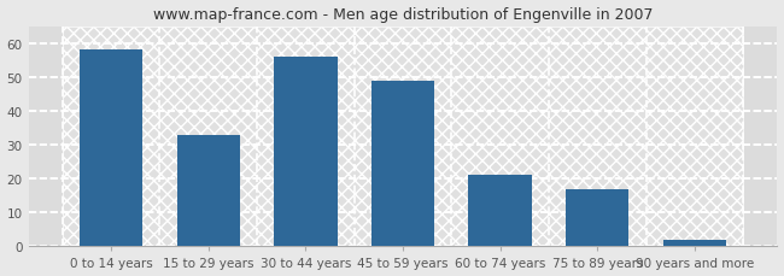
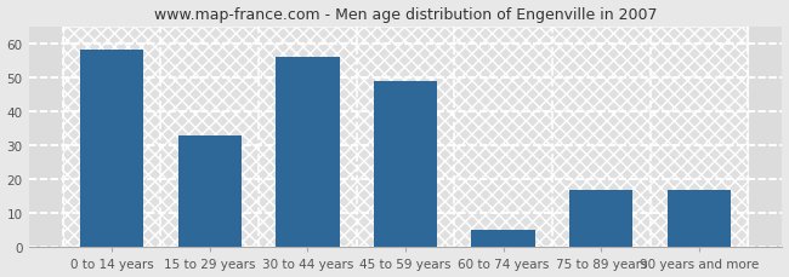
60 to 74 years: 21 -> 5
90 years and more: 2 -> 17
